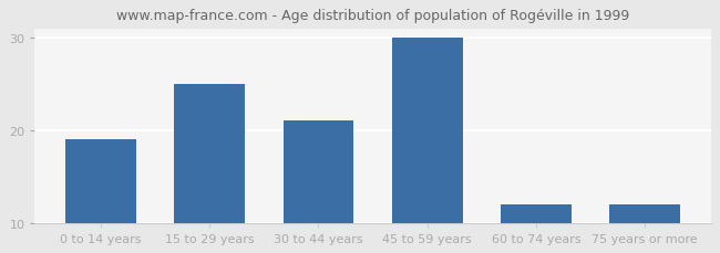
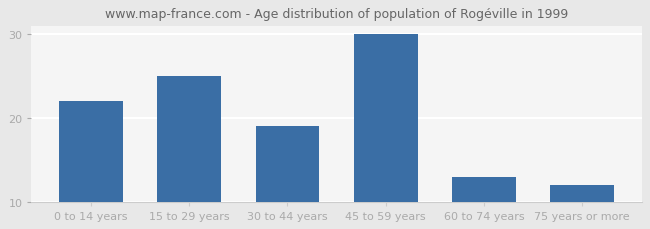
0 to 14 years: 19 -> 22
30 to 44 years: 21 -> 19
60 to 74 years: 12 -> 13
